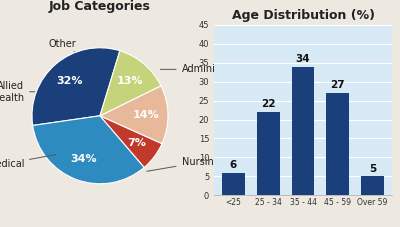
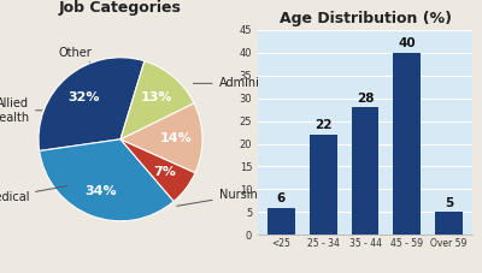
35 - 44: 34 -> 28
45 - 59: 27 -> 40
